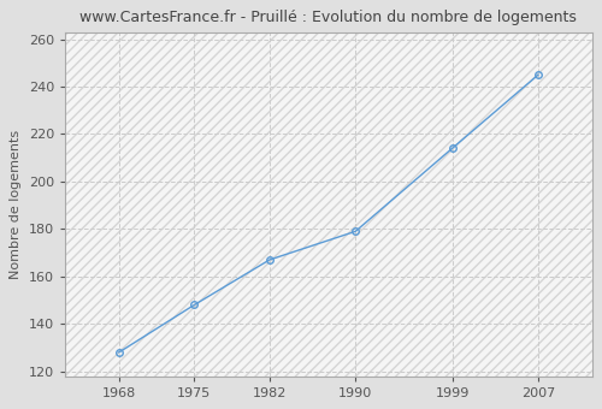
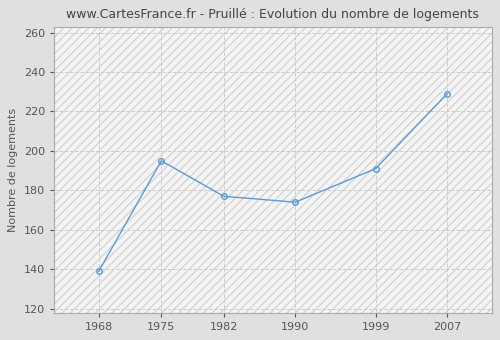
1968: 128 -> 139
1975: 148 -> 195
1982: 167 -> 177
1990: 179 -> 174
1999: 214 -> 191
2007: 245 -> 229
